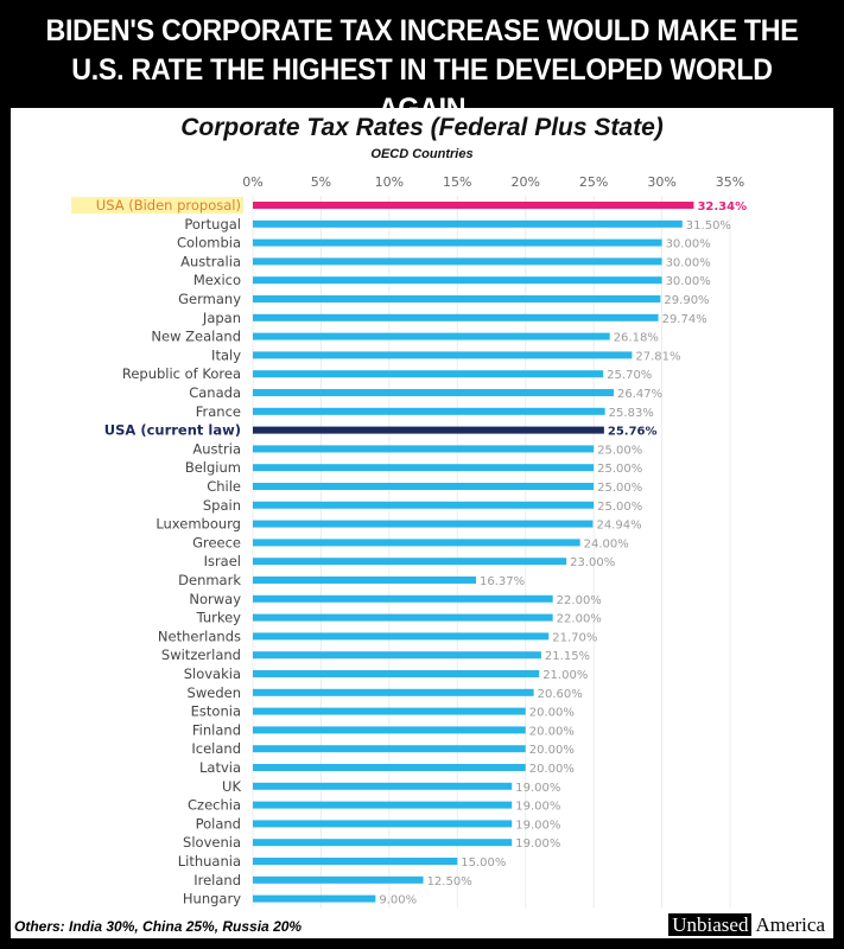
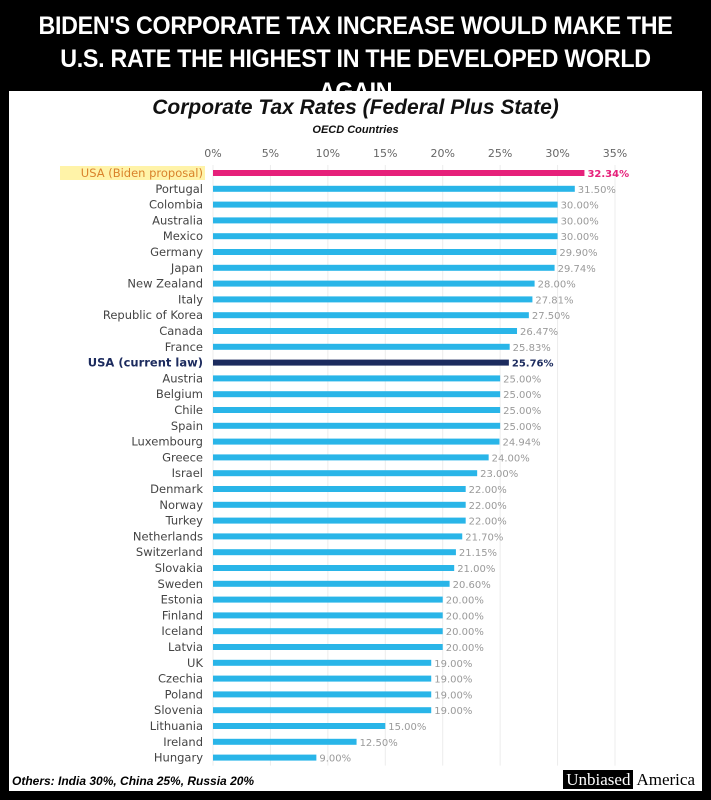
New Zealand: 26.18% -> 28.00%
Republic of Korea: 25.70% -> 27.50%
Denmark: 16.37% -> 22.00%
